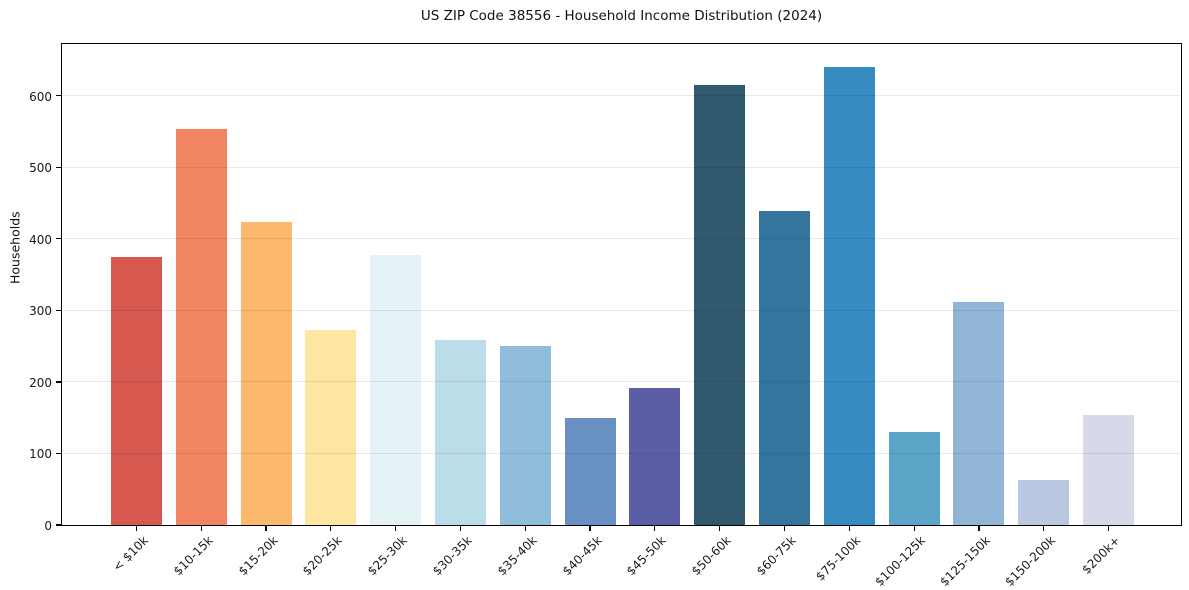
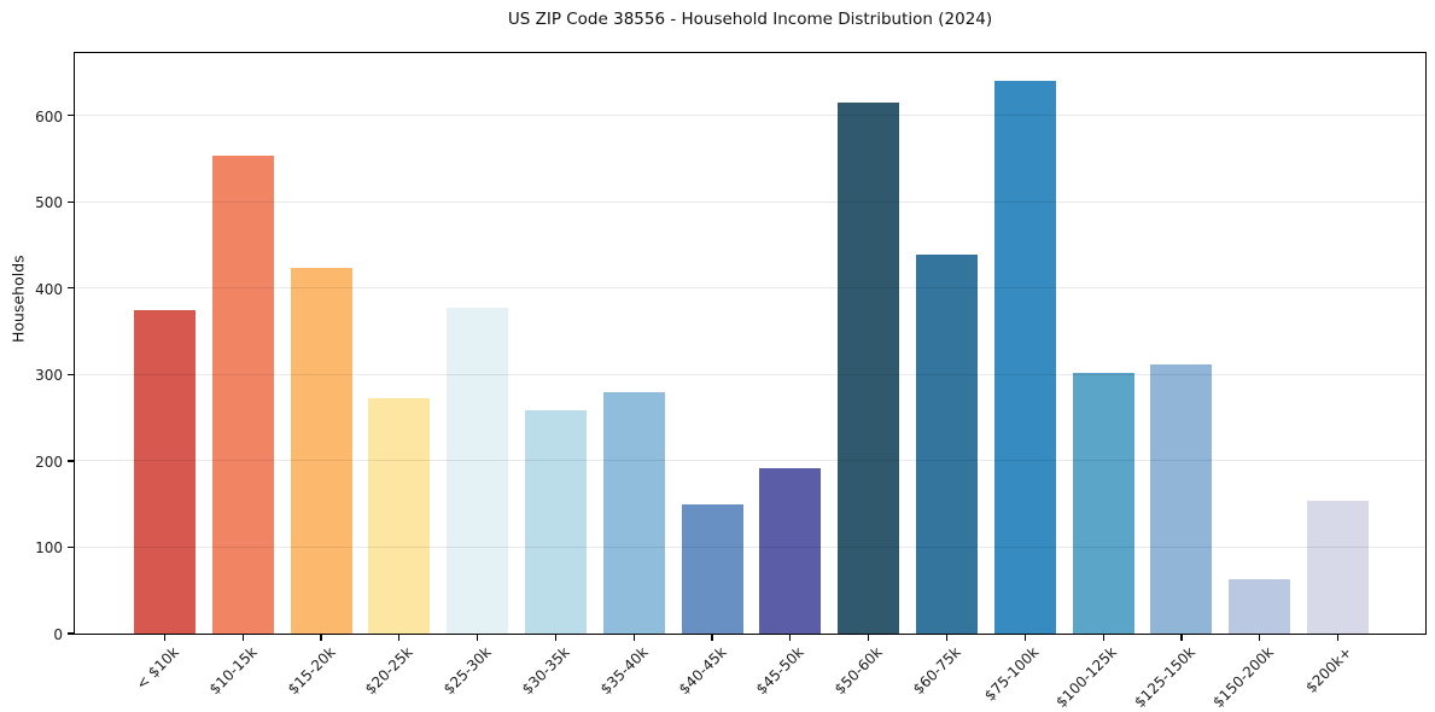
$35-40k: 250 -> 280
$100-125k: 130 -> 300
